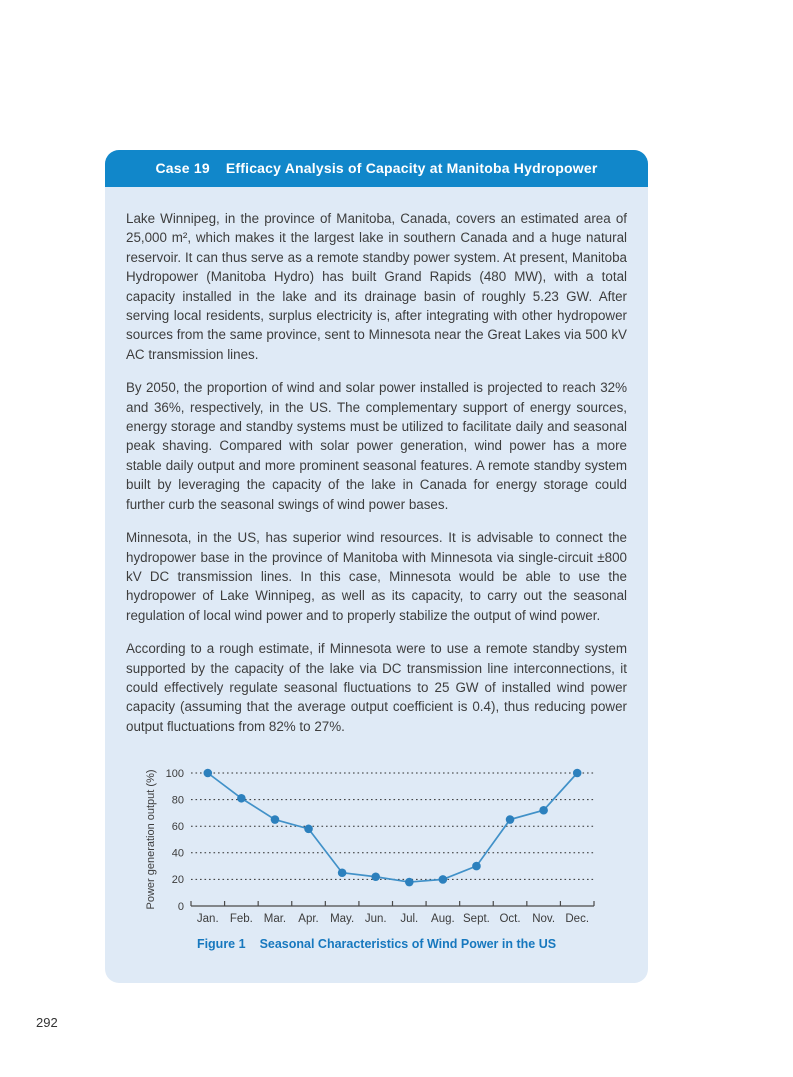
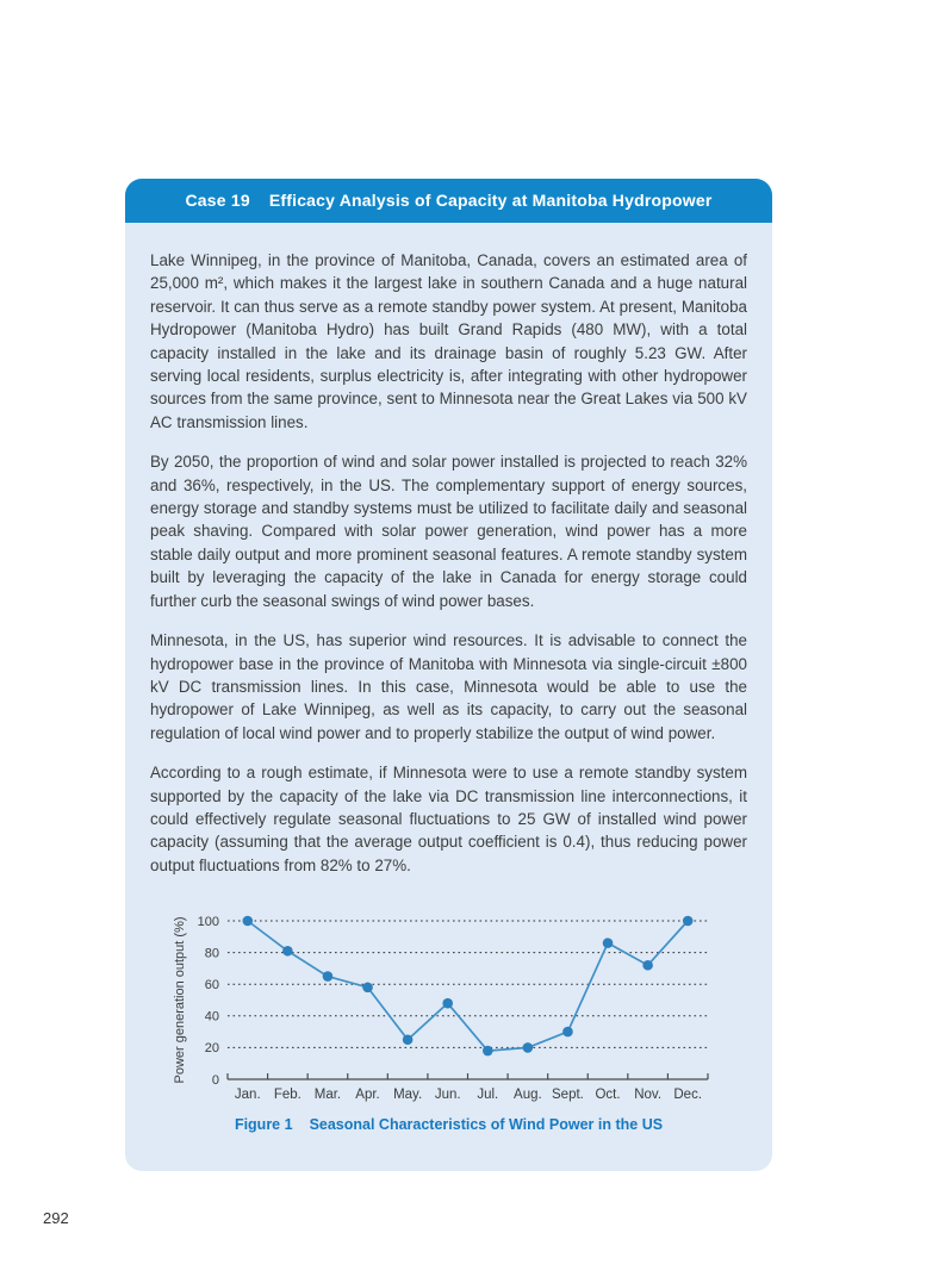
Jun.: 22 -> 48
Oct.: 65 -> 86
